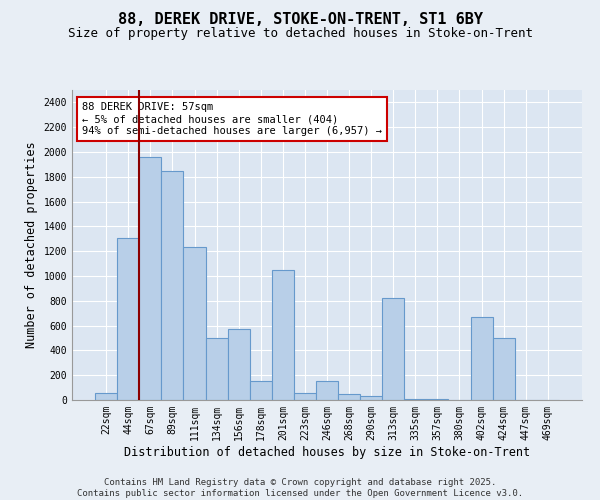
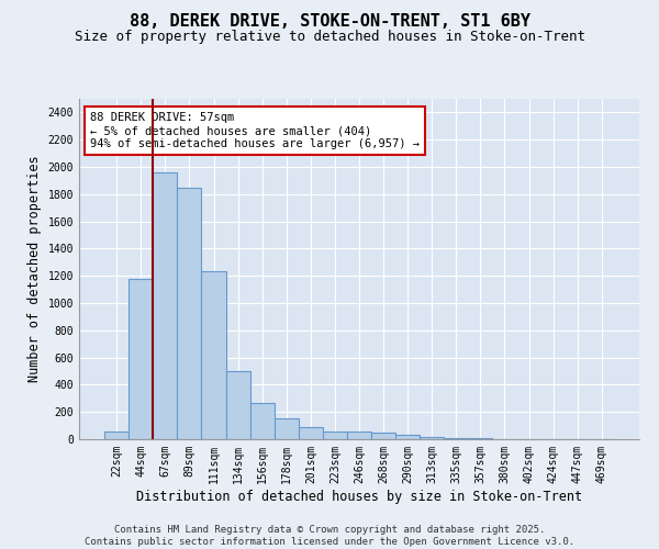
44sqm: 1310 -> 1180
156sqm: 570 -> 260
201sqm: 1050 -> 90
246sqm: 150 -> 60
313sqm: 820 -> 20
402sqm: 670 -> 0
424sqm: 500 -> 0
